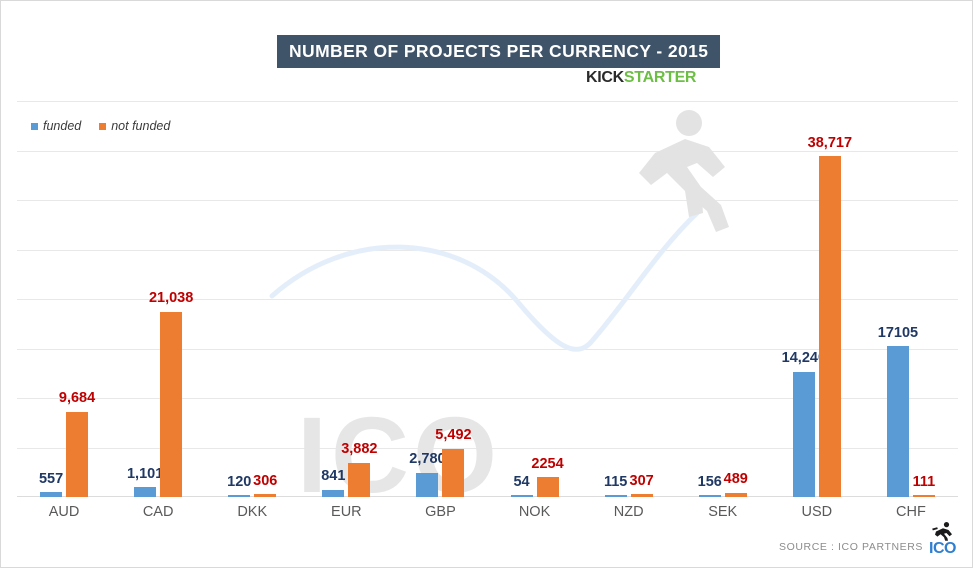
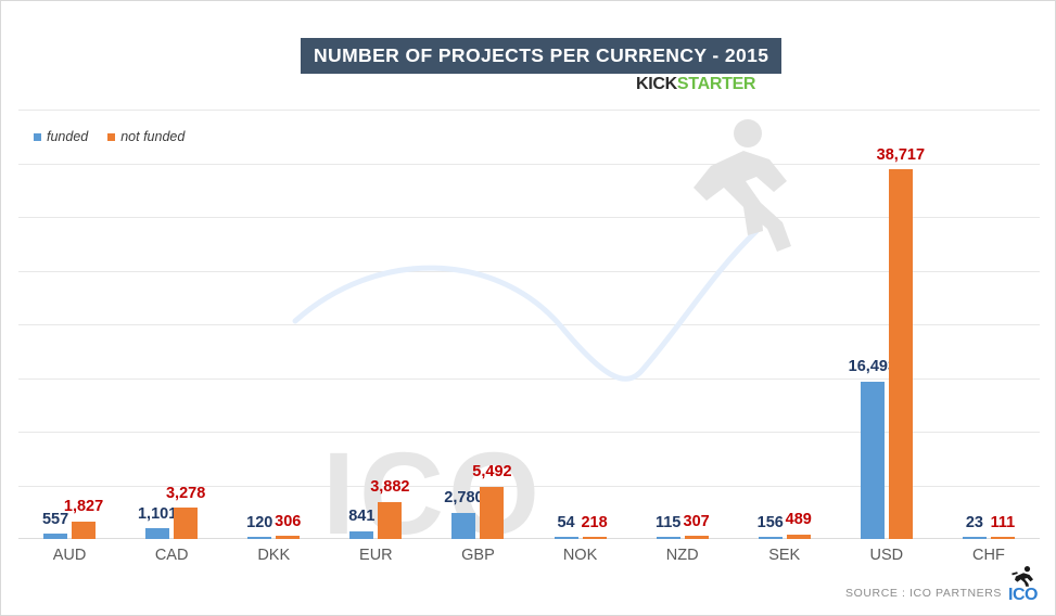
not funded/AUD: 9,684 -> 1,827
not funded/CAD: 21,038 -> 3,278
not funded/NOK: 2254 -> 218
funded/USD: 14,240 -> 16,493
funded/CHF: 17105 -> 23
